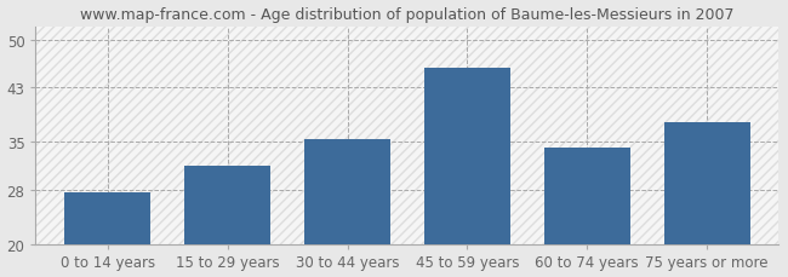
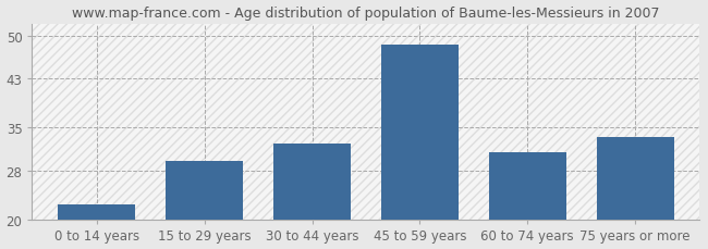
0 to 14 years: 27.6 -> 22.5
15 to 29 years: 31.6 -> 29.5
30 to 44 years: 35.4 -> 32.5
45 to 59 years: 45.8 -> 48.5
60 to 74 years: 34.2 -> 31.0
75 years or more: 38.0 -> 33.5
